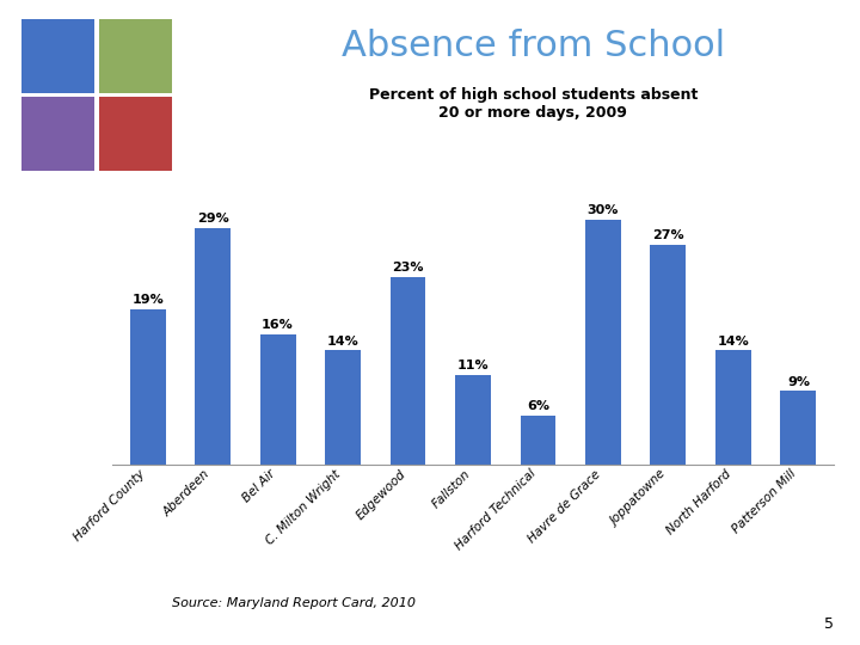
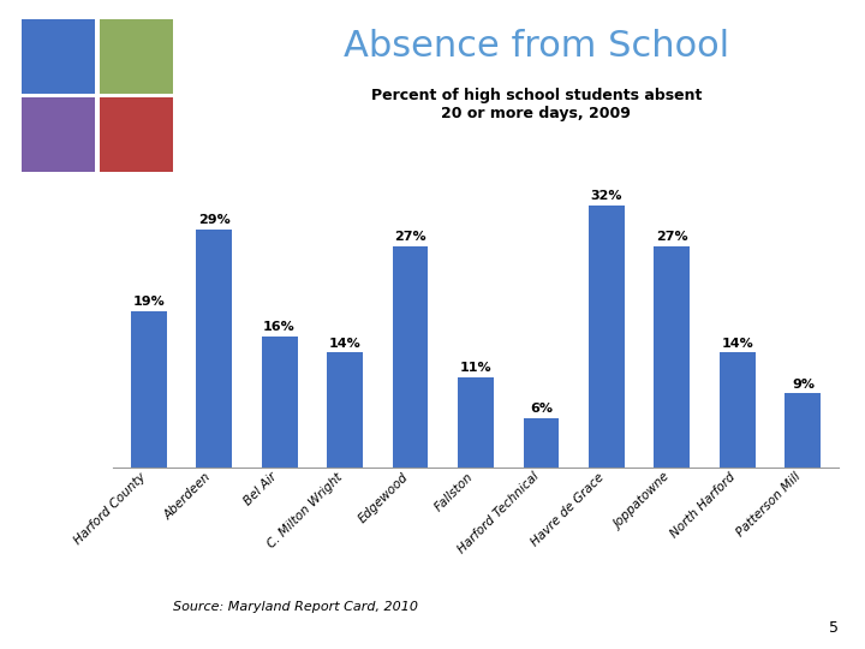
Edgewood: 23% -> 27%
Havre de Grace: 30% -> 32%
